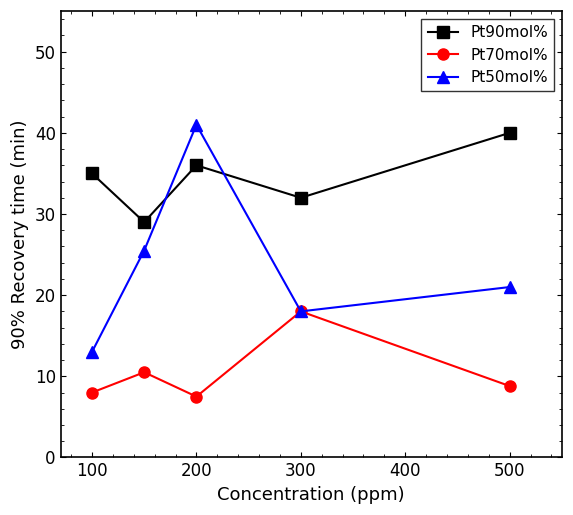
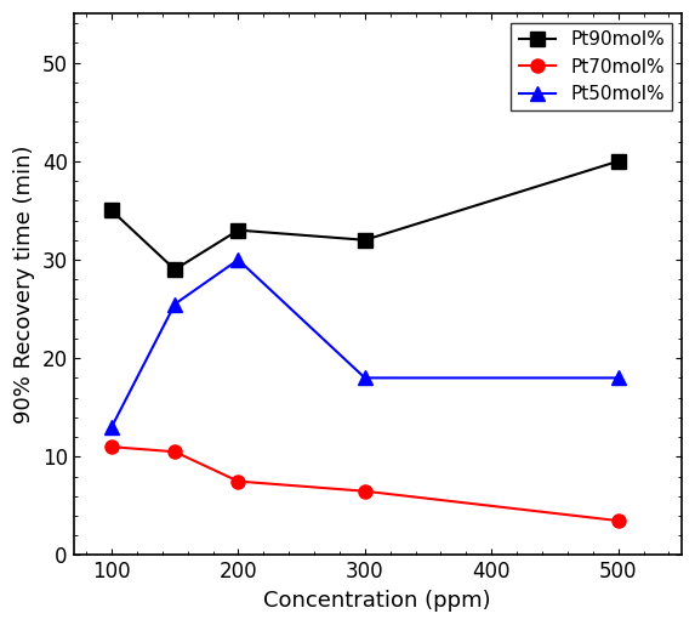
Pt70mol%/100: 8.0 -> 11.0
Pt90mol%/200: 36 -> 33
Pt50mol%/200: 41.0 -> 30.0
Pt70mol%/300: 18.0 -> 6.5
Pt70mol%/500: 8.8 -> 3.5
Pt50mol%/500: 21.0 -> 18.0
